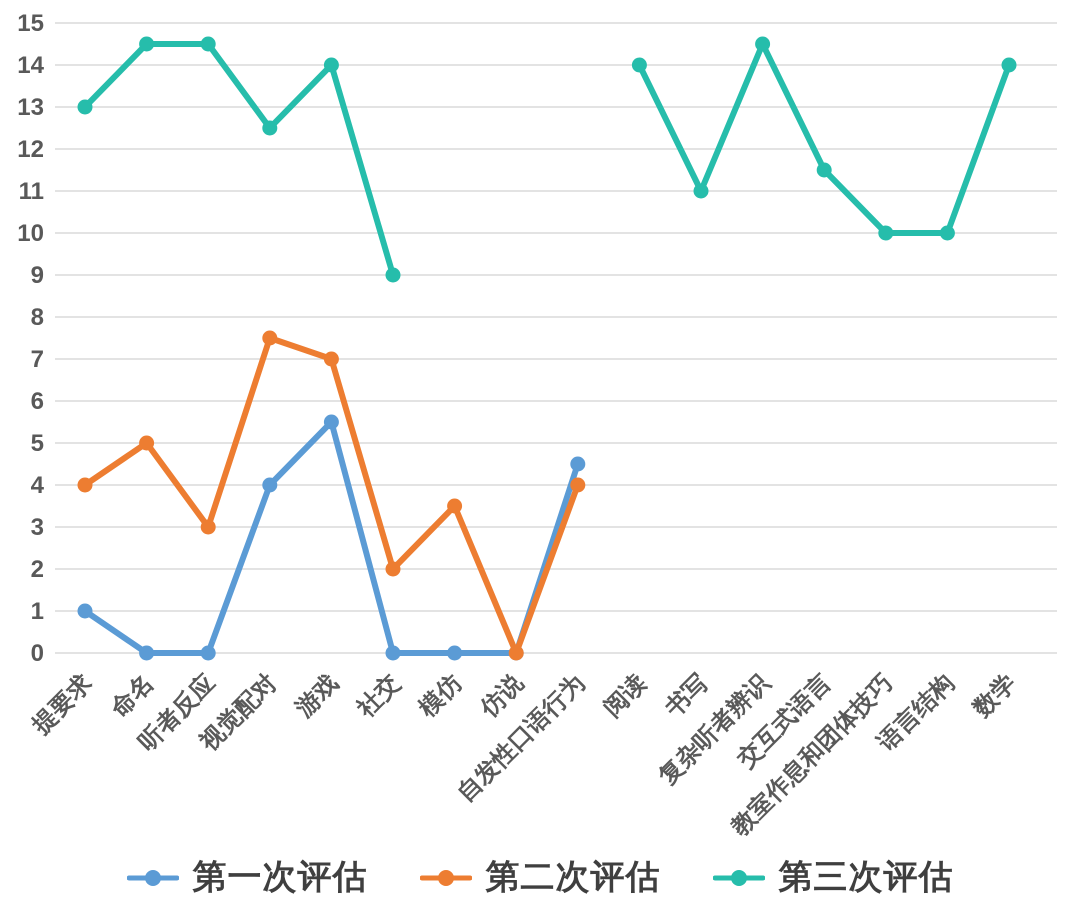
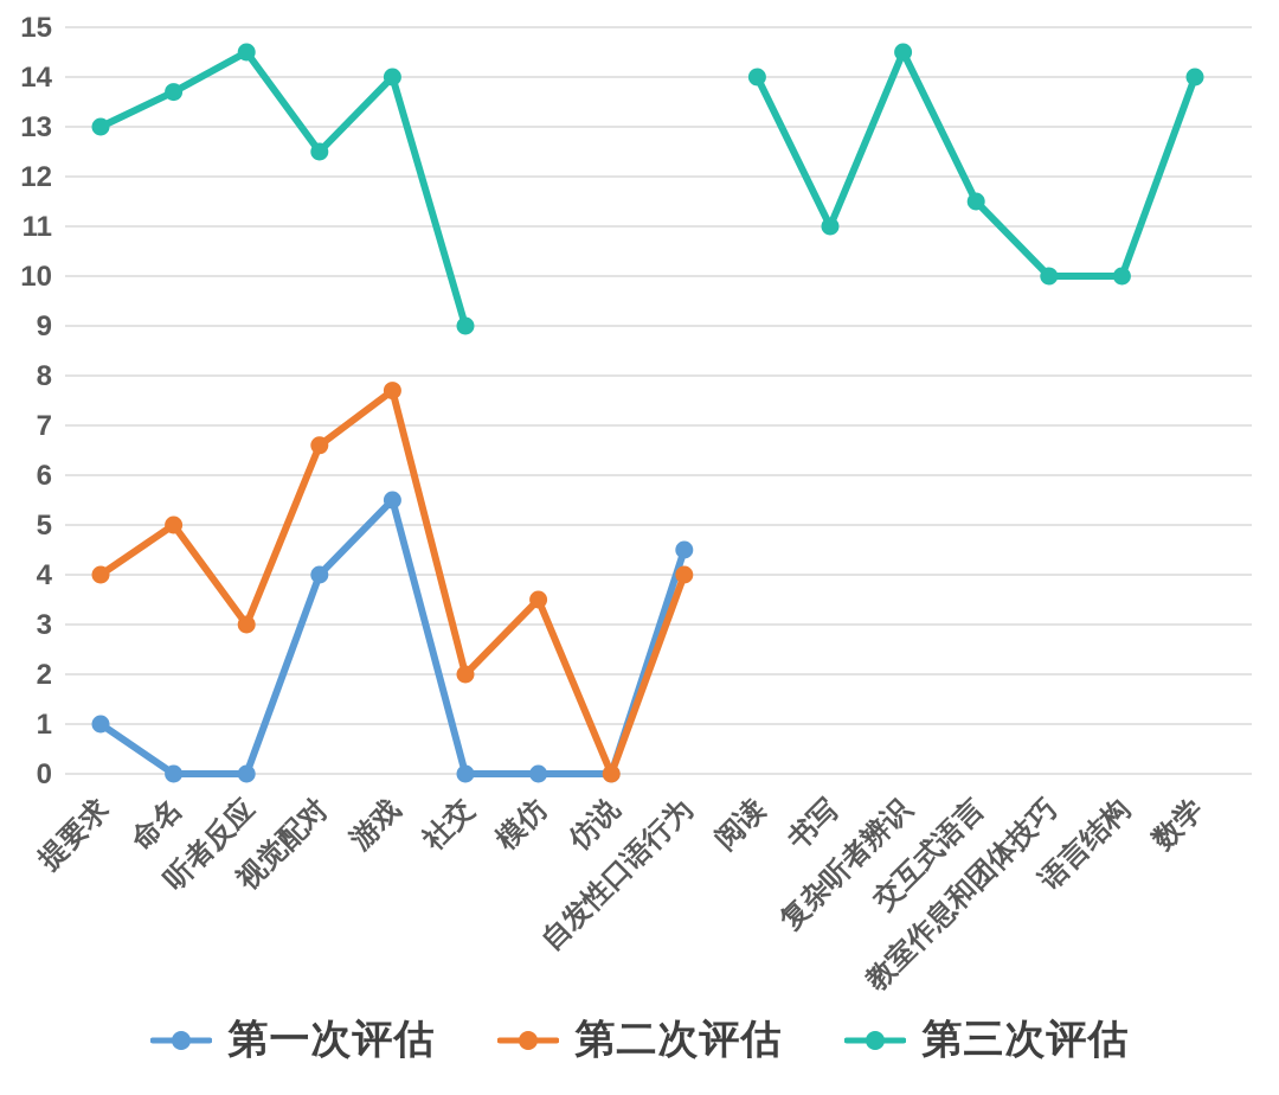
第三次评估/命名: 14.5 -> 13.7
第二次评估/视觉配对: 7.5 -> 6.6
第二次评估/游戏: 7.0 -> 7.7
